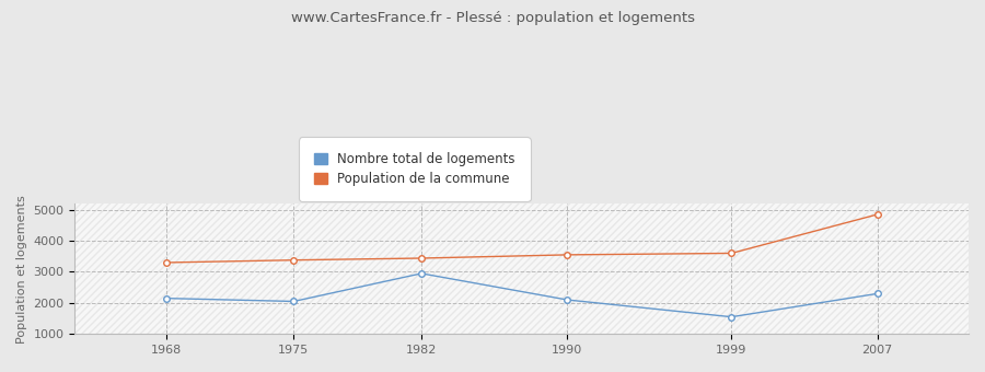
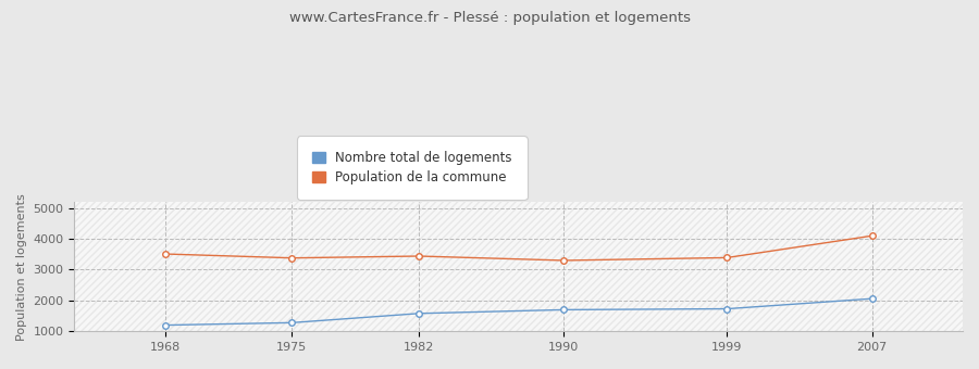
Nombre total de logements/1968: 2150 -> 1200
Population de la commune/1968: 3300 -> 3510
Nombre total de logements/1975: 2050 -> 1280
Nombre total de logements/1982: 2950 -> 1580
Nombre total de logements/1990: 2100 -> 1700
Population de la commune/1990: 3550 -> 3300
Nombre total de logements/1999: 1550 -> 1730
Population de la commune/1999: 3600 -> 3390
Nombre total de logements/2007: 2300 -> 2060
Population de la commune/2007: 4850 -> 4100
